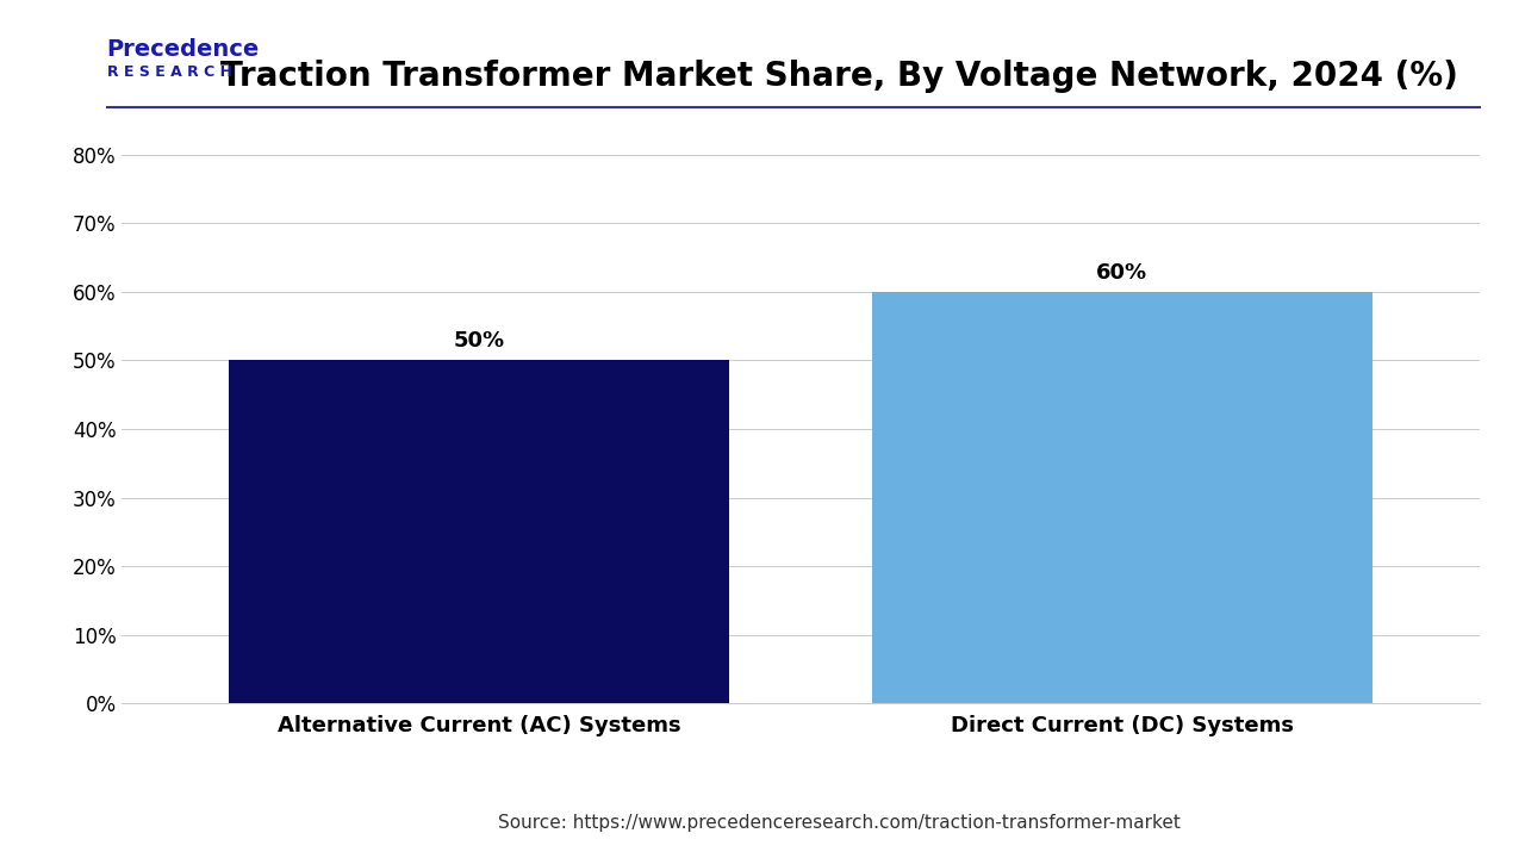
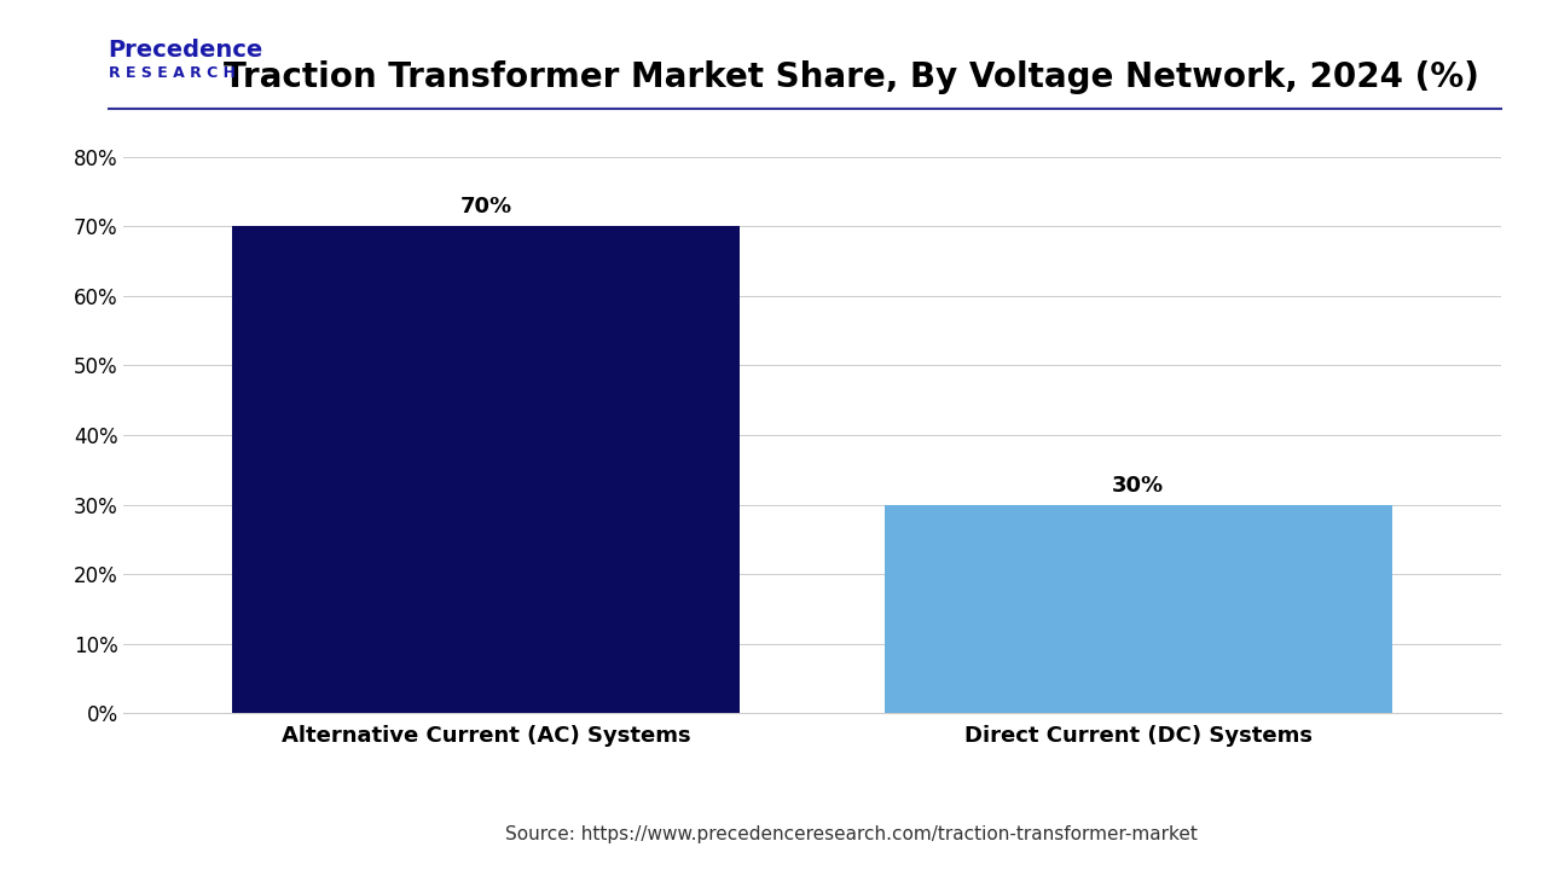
Alternative Current (AC) Systems: 50% -> 70%
Direct Current (DC) Systems: 60% -> 30%
